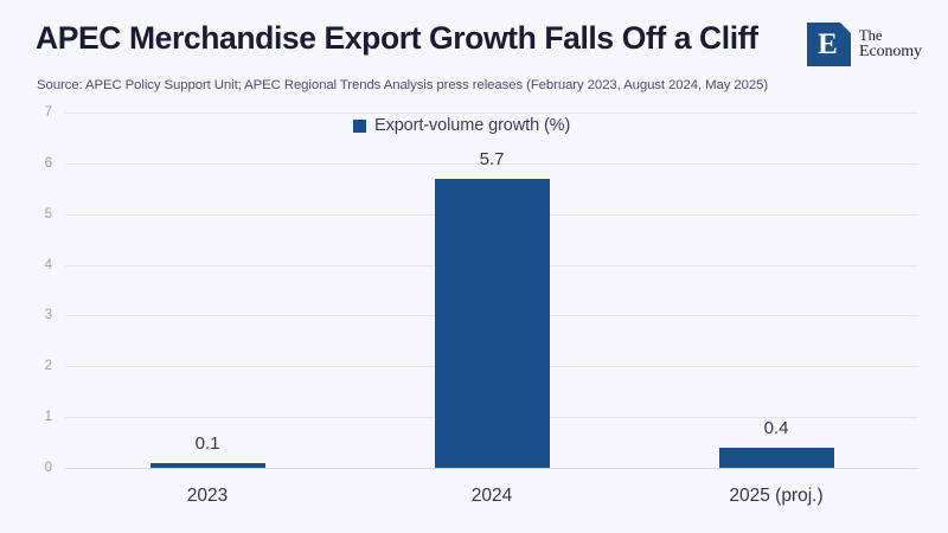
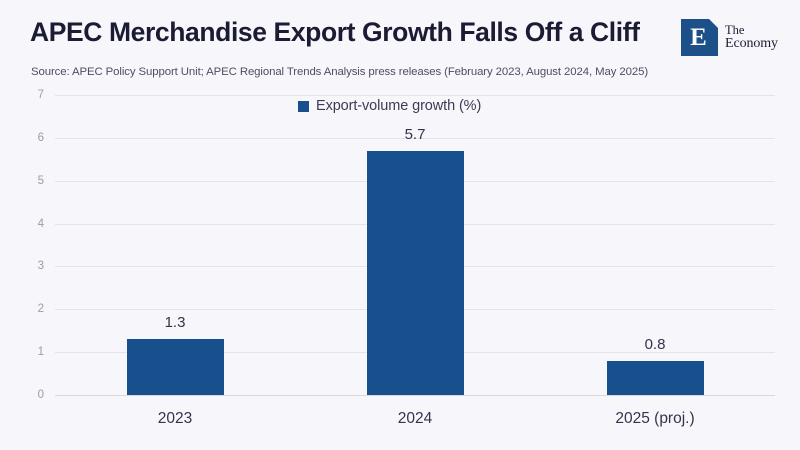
2023: 0.1 -> 1.3
2025 (proj.): 0.4 -> 0.8
